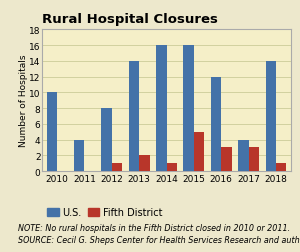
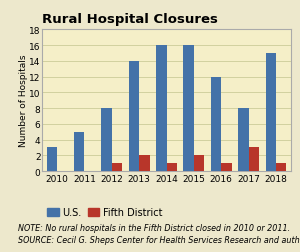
U.S./2010: 10 -> 3
U.S./2011: 4 -> 5
Fifth District/2015: 5 -> 2
Fifth District/2016: 3 -> 1
U.S./2017: 4 -> 8
U.S./2018: 14 -> 15
